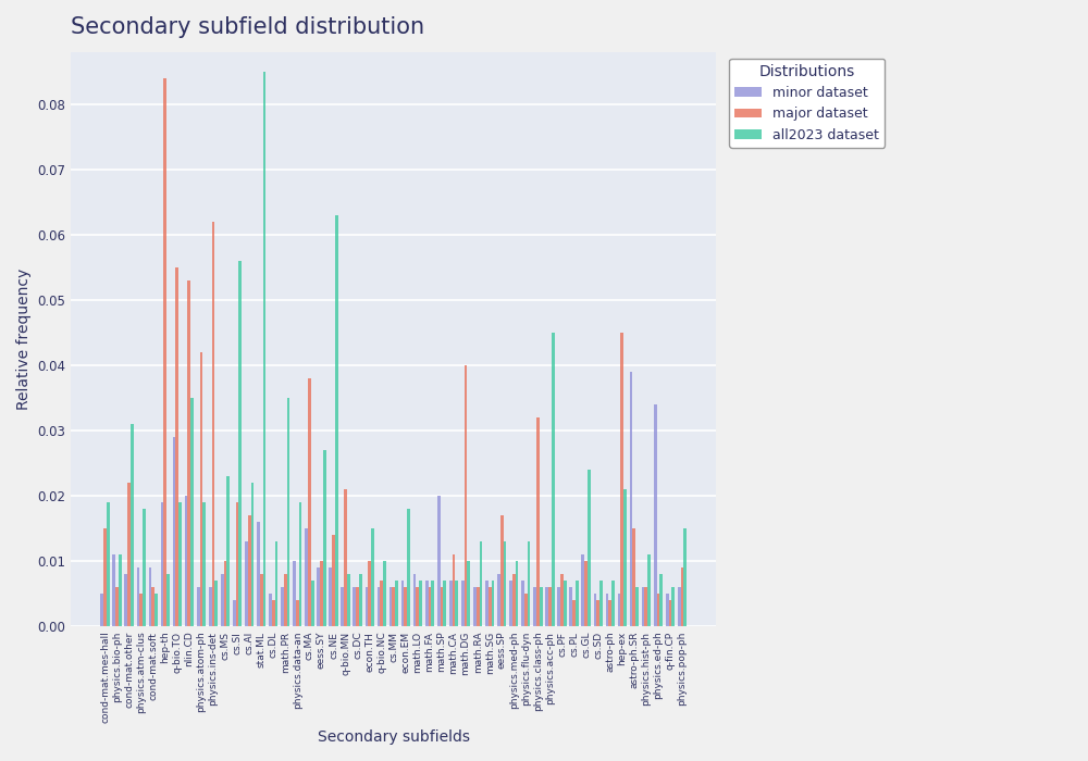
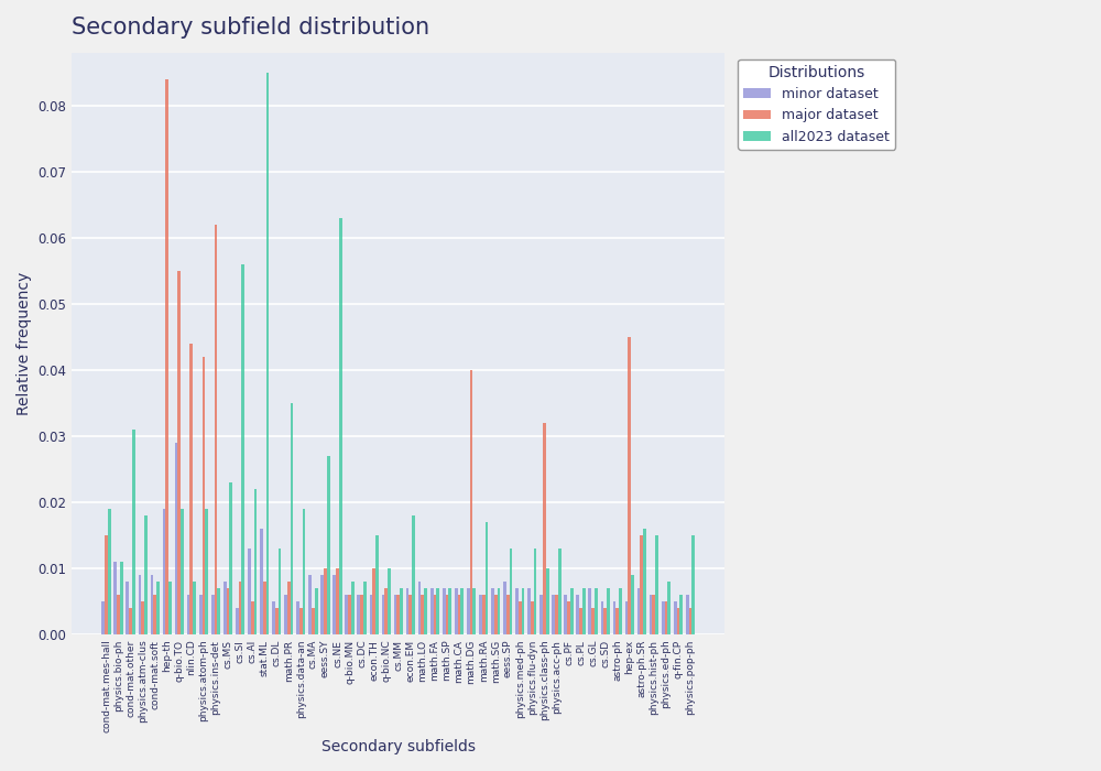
major dataset/cond-mat.other: 0.022 -> 0.004
all2023 dataset/cond-mat.soft: 0.005 -> 0.008
minor dataset/nlin.CD: 0.020 -> 0.006
major dataset/nlin.CD: 0.053 -> 0.044
all2023 dataset/nlin.CD: 0.035 -> 0.008
major dataset/cs.MS: 0.010 -> 0.007
major dataset/cs.SI: 0.019 -> 0.008
major dataset/cs.AI: 0.017 -> 0.005
minor dataset/physics.data-an: 0.010 -> 0.005
minor dataset/cs.MA: 0.015 -> 0.009
major dataset/cs.MA: 0.038 -> 0.004
major dataset/cs.NE: 0.014 -> 0.010
major dataset/q-bio.MN: 0.021 -> 0.006
minor dataset/math.SP: 0.020 -> 0.007
major dataset/math.CA: 0.011 -> 0.006
all2023 dataset/math.DG: 0.010 -> 0.007
all2023 dataset/math.RA: 0.013 -> 0.017
major dataset/eess.SP: 0.017 -> 0.006
major dataset/physics.med-ph: 0.008 -> 0.005
all2023 dataset/physics.med-ph: 0.010 -> 0.007
all2023 dataset/physics.class-ph: 0.006 -> 0.010
all2023 dataset/physics.acc-ph: 0.045 -> 0.013
major dataset/cs.PF: 0.008 -> 0.005
minor dataset/cs.GL: 0.011 -> 0.007
major dataset/cs.GL: 0.010 -> 0.004
all2023 dataset/cs.GL: 0.024 -> 0.007
all2023 dataset/hep-ex: 0.021 -> 0.009
minor dataset/astro-ph.SR: 0.039 -> 0.007
all2023 dataset/astro-ph.SR: 0.006 -> 0.016
all2023 dataset/physics.hist-ph: 0.011 -> 0.015
minor dataset/physics.ed-ph: 0.034 -> 0.005
major dataset/physics.pop-ph: 0.009 -> 0.004
